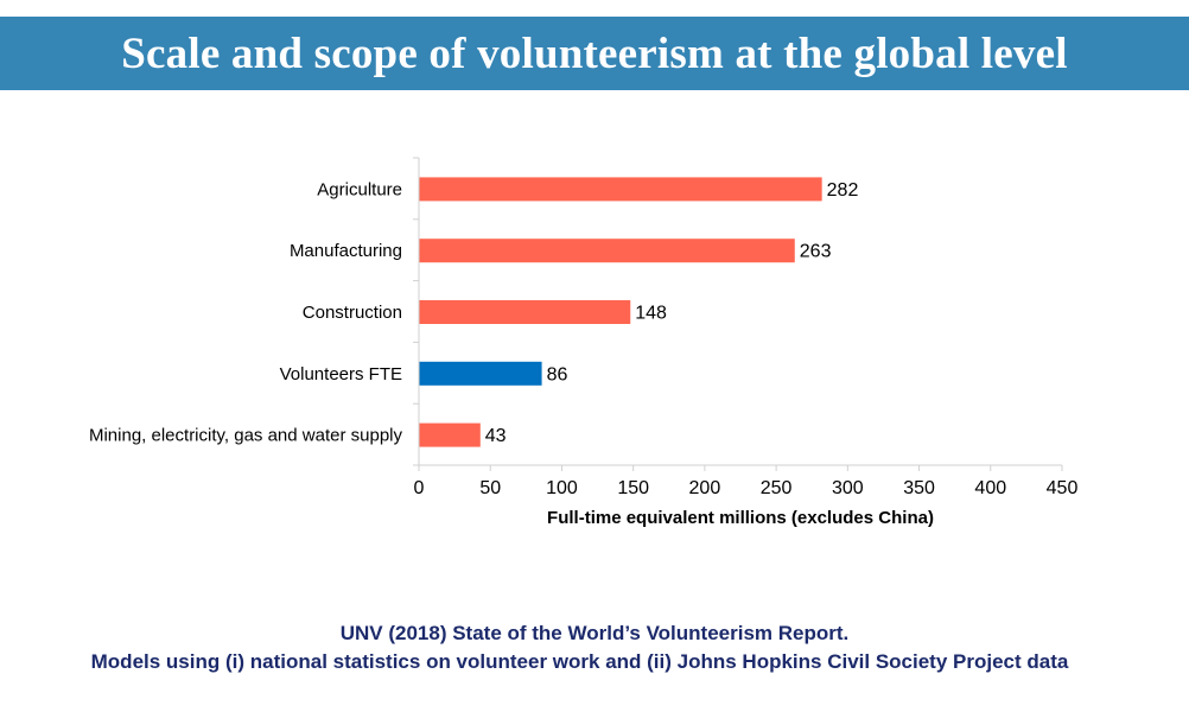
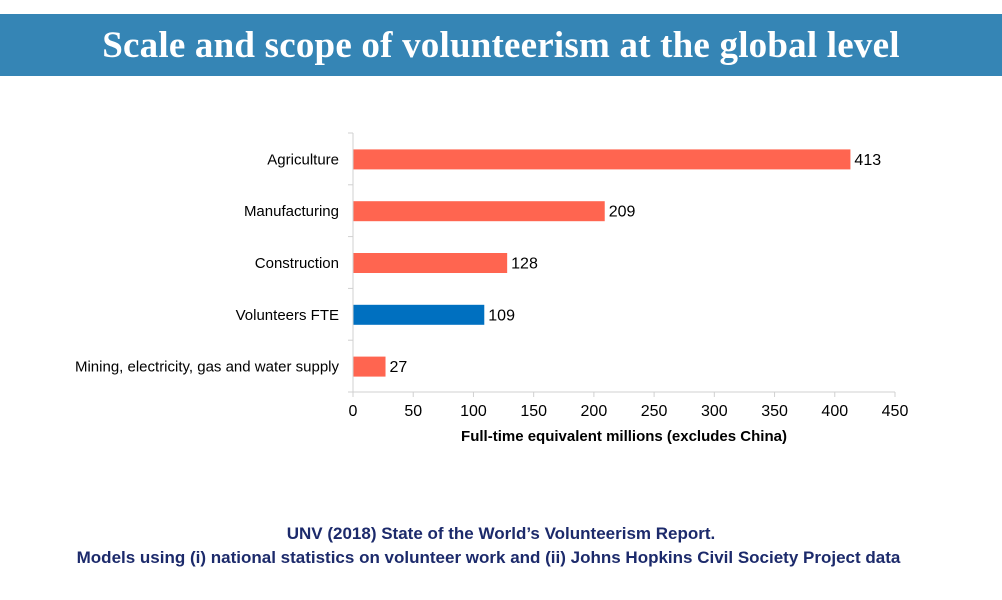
Agriculture: 282 -> 413
Manufacturing: 263 -> 209
Construction: 148 -> 128
Volunteers FTE: 86 -> 109
Mining, electricity, gas and water supply: 43 -> 27
